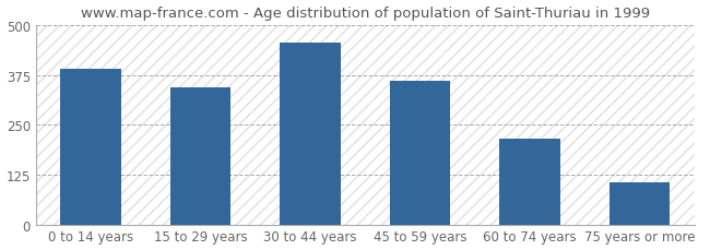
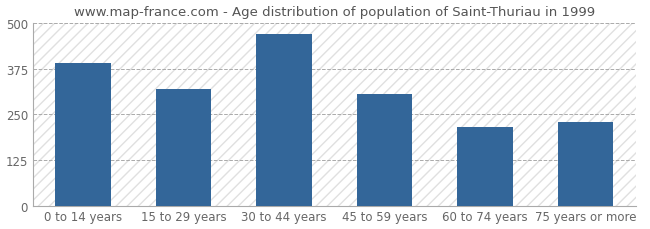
15 to 29 years: 345 -> 320
30 to 44 years: 455 -> 470
45 to 59 years: 360 -> 305
75 years or more: 105 -> 230
